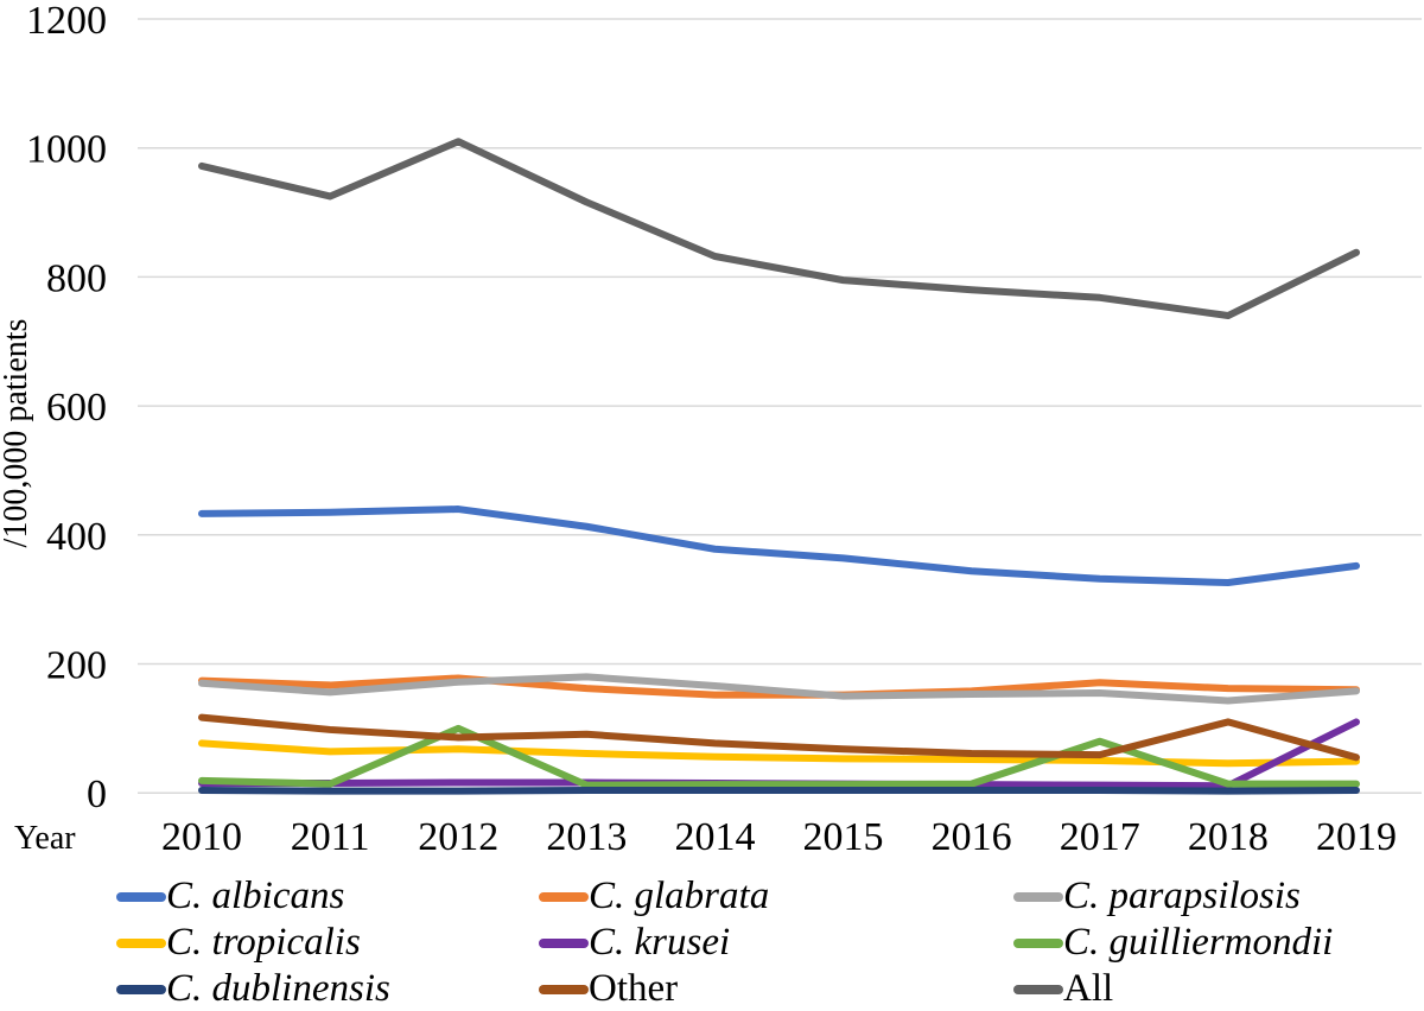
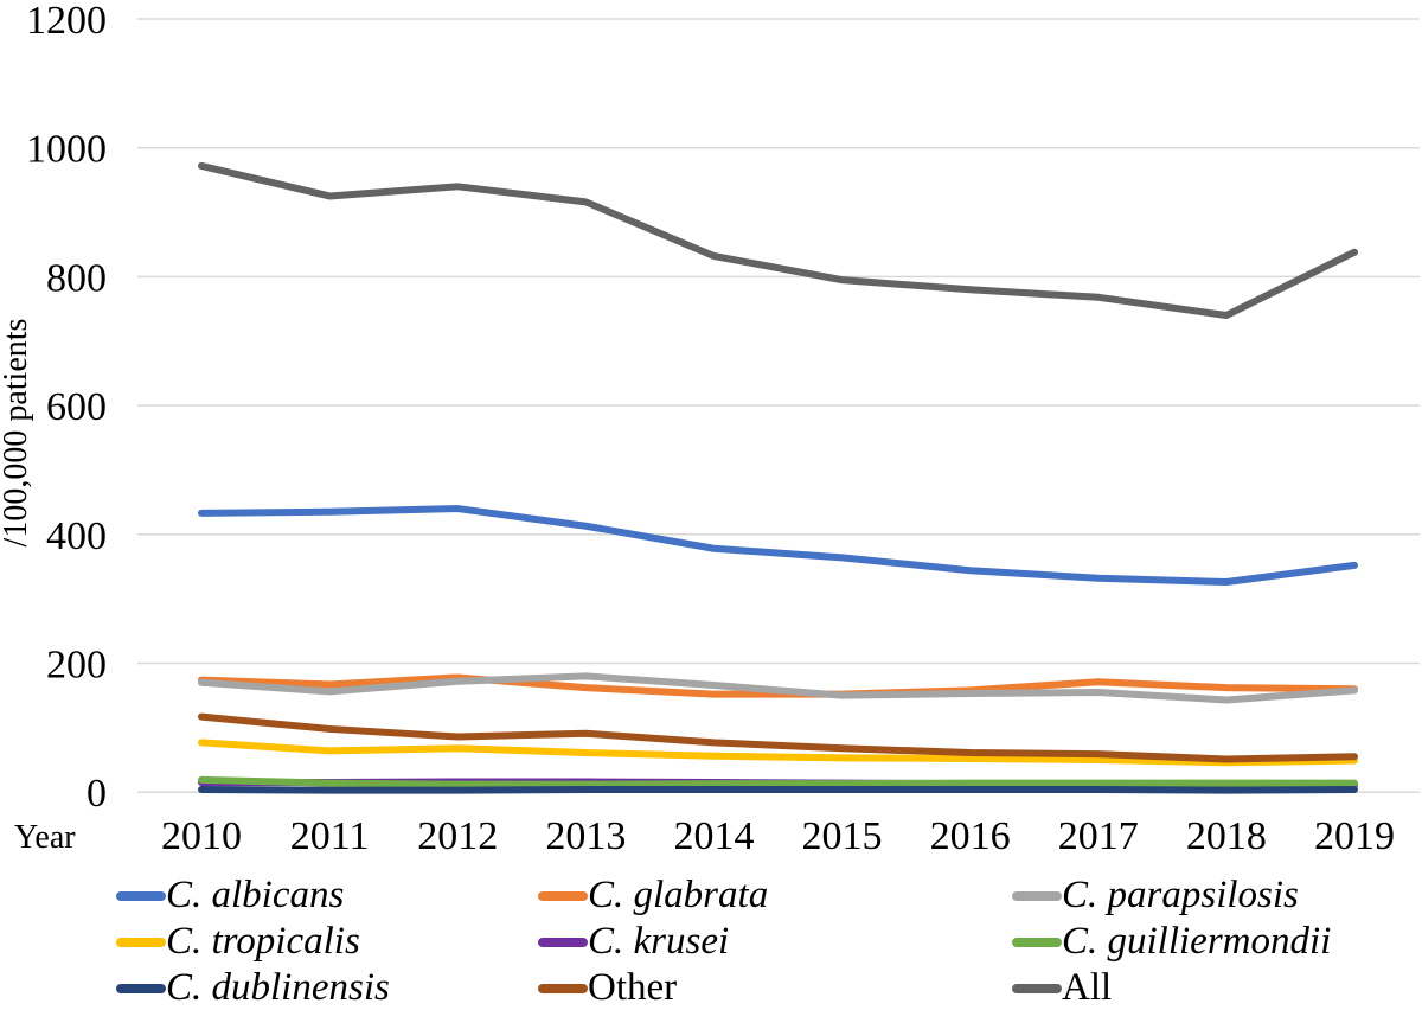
C. guilliermondii/2012: 100 -> 10
All/2012: 1010 -> 940
C. guilliermondii/2017: 80 -> 10
Other/2018: 110 -> 50
C. krusei/2019: 110 -> 10
